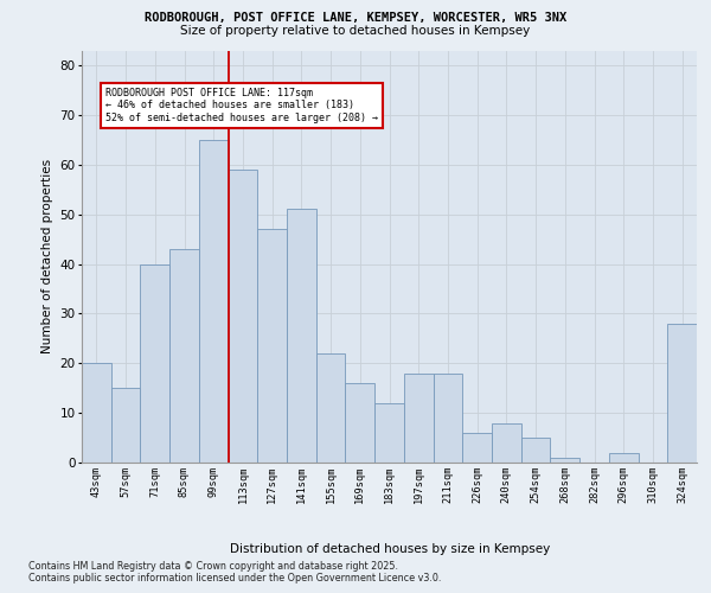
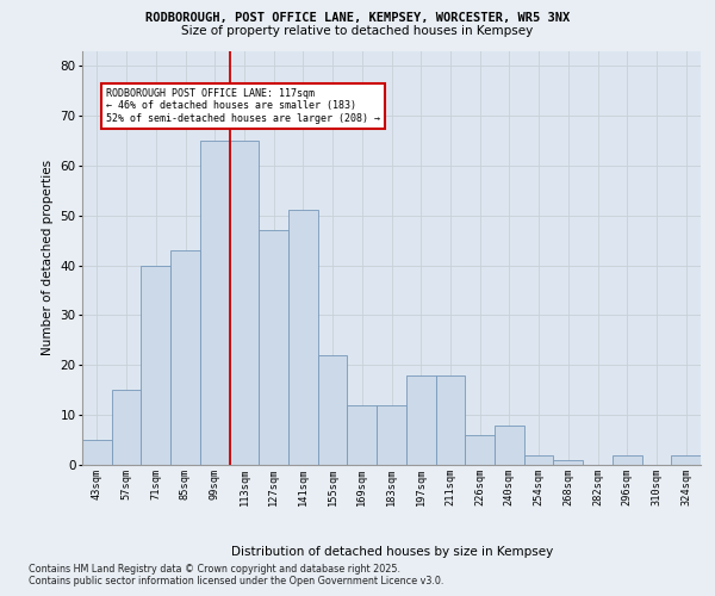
43sqm: 20 -> 5
113sqm: 59 -> 65
169sqm: 16 -> 12
254sqm: 5 -> 2
324sqm: 28 -> 2
